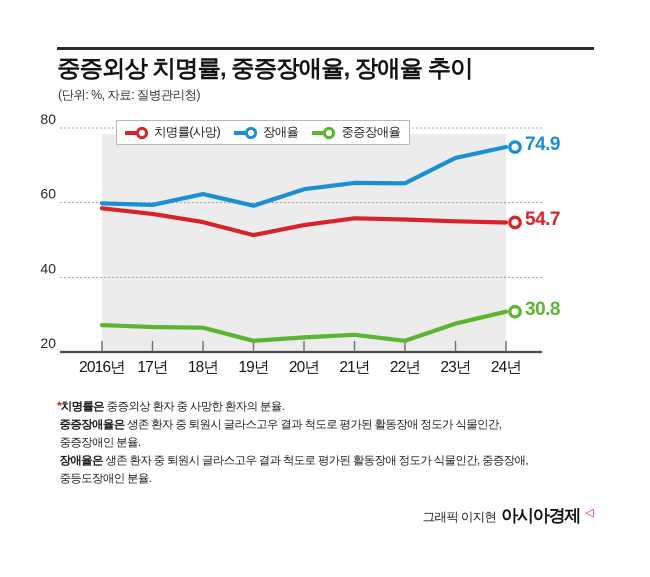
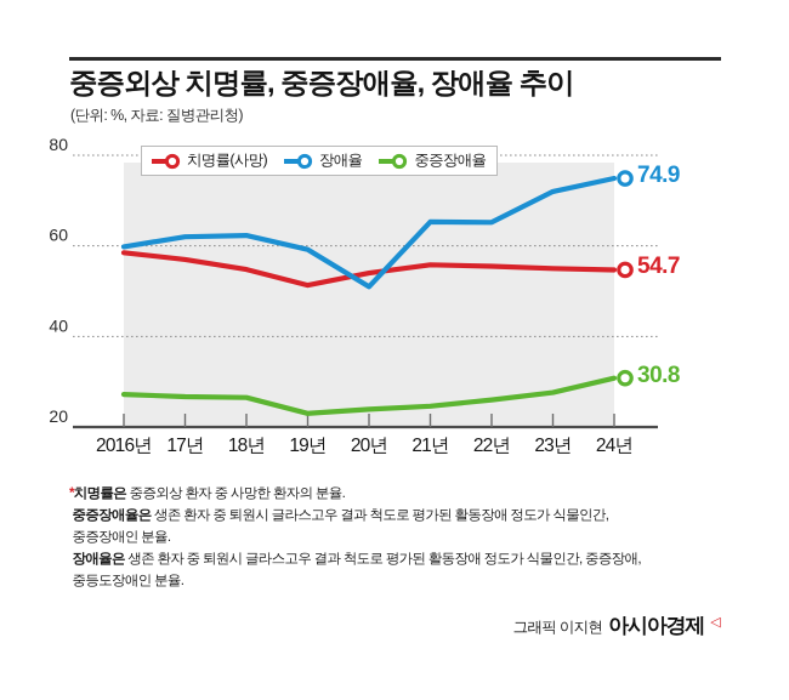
장애율/17년: 59 -> 62
장애율/20년: 64 -> 51
중증장애율/22년: 23 -> 26
